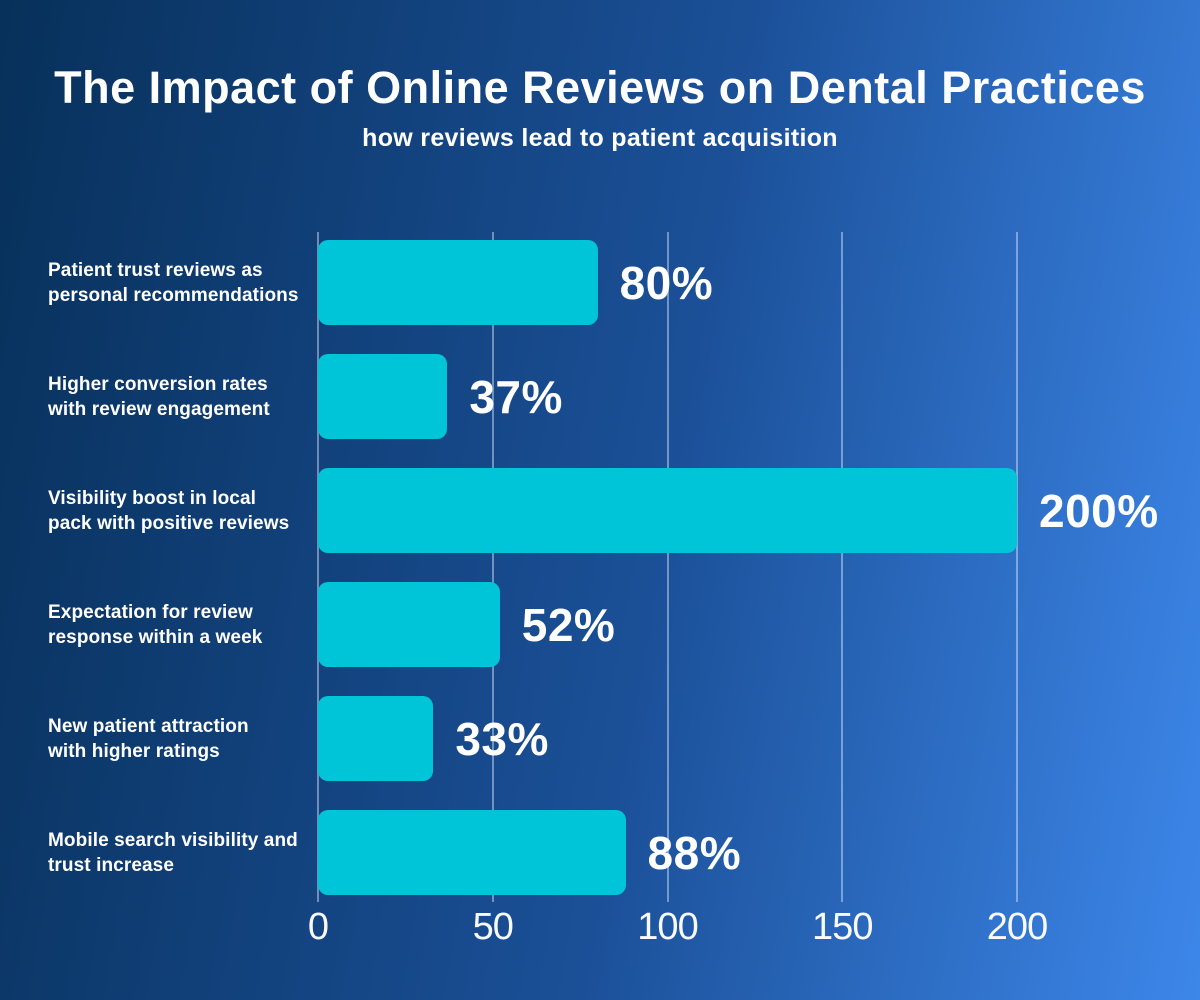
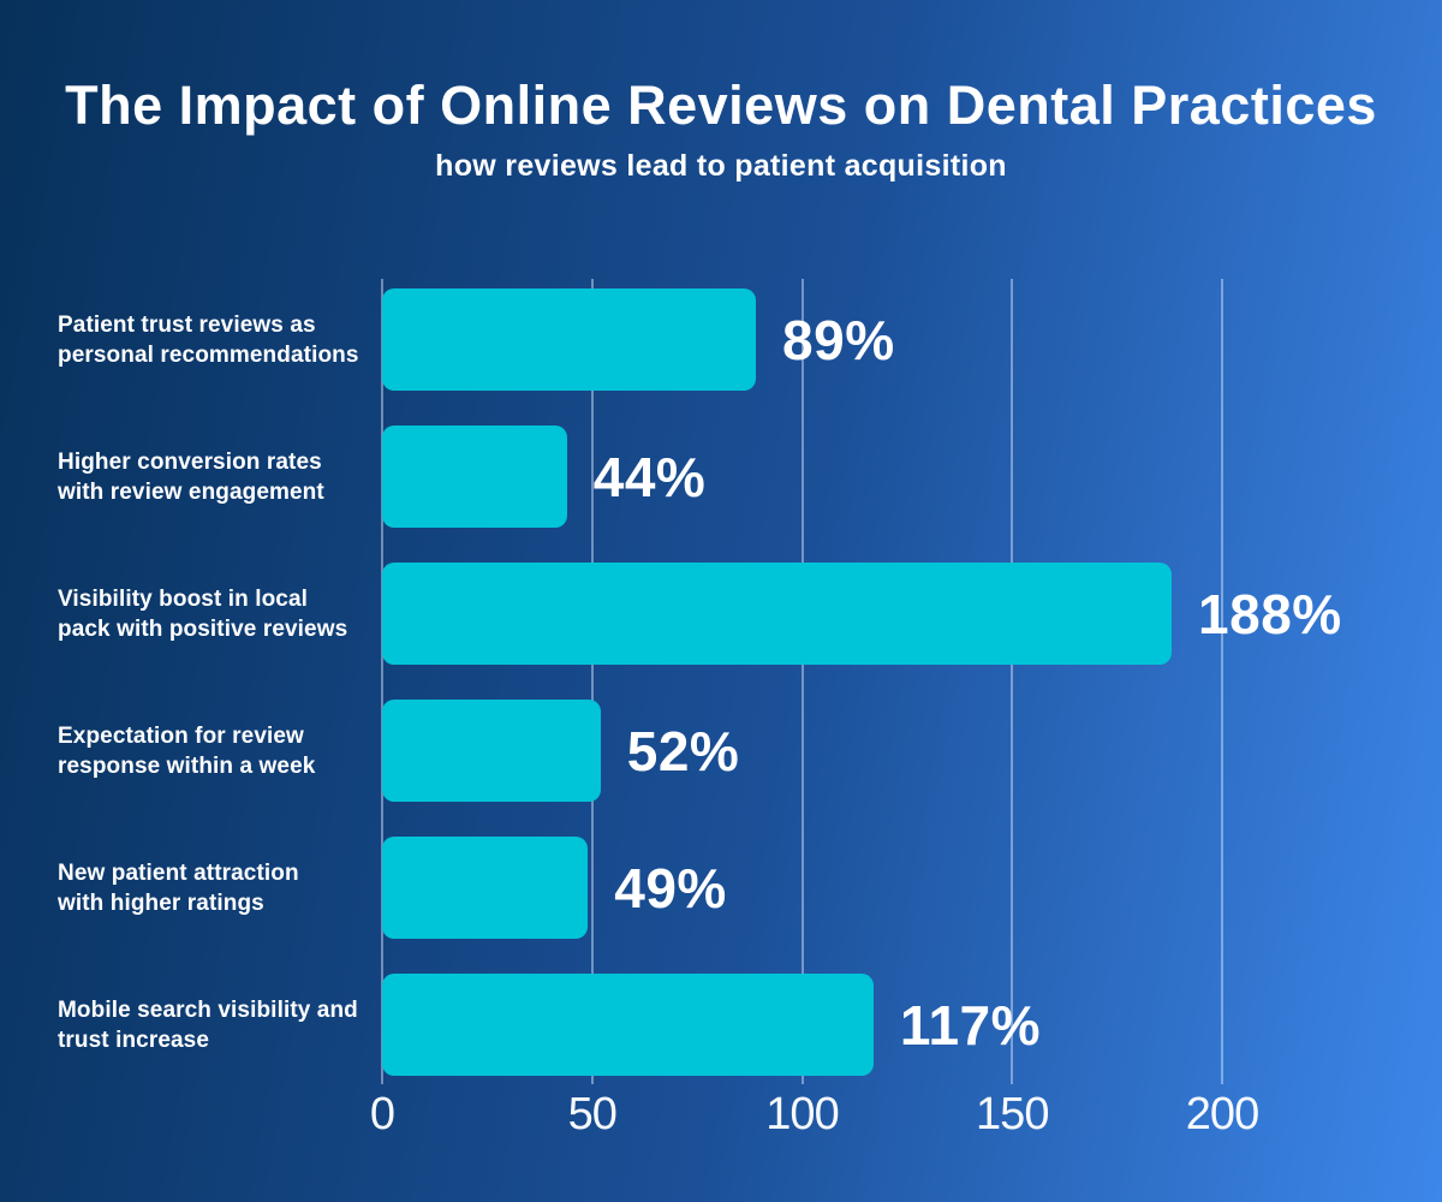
Patient trust reviews as personal recommendations: 80% -> 89%
Higher conversion rates with review engagement: 37% -> 44%
Visibility boost in local pack with positive reviews: 200% -> 188%
New patient attraction with higher ratings: 33% -> 49%
Mobile search visibility and trust increase: 88% -> 117%
